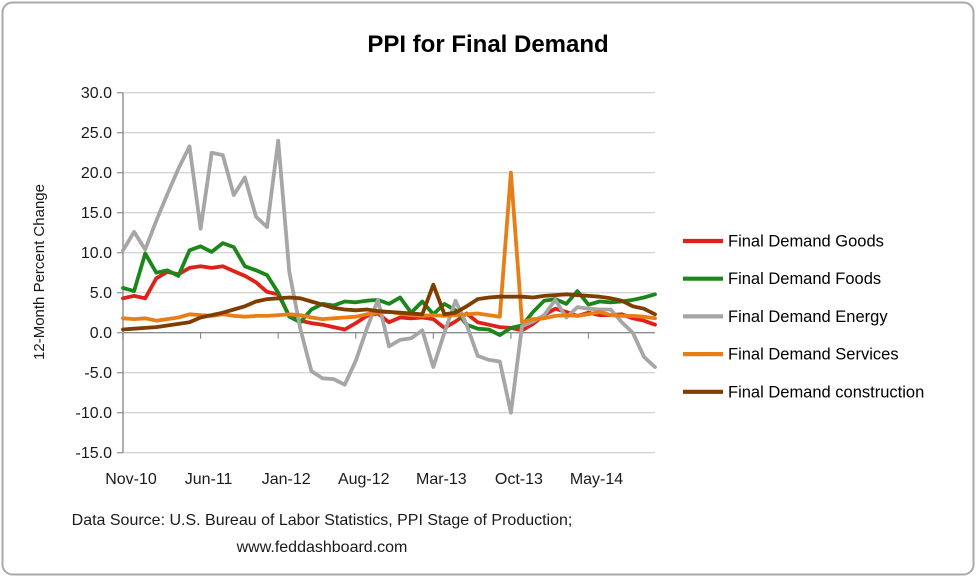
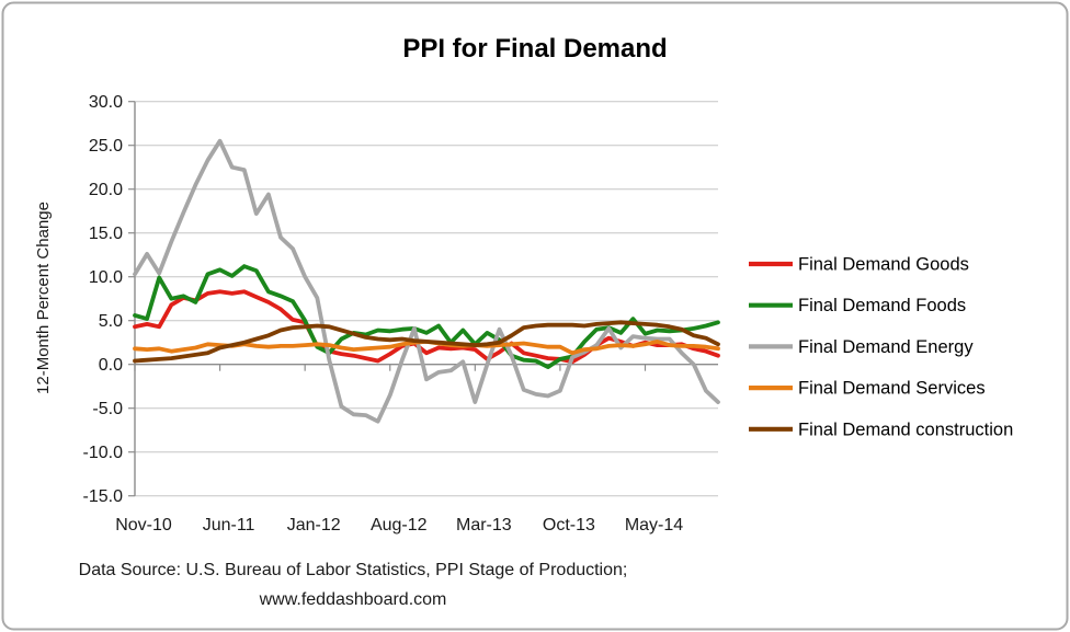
Final Demand Energy/Jun-11: 13 -> 26
Final Demand Energy/Jan-12: 24 -> 10
Final Demand construction/Mar-13: 6 -> 2
Final Demand Energy/Oct-13: -10 -> -3
Final Demand Services/Oct-13: 20 -> 2
